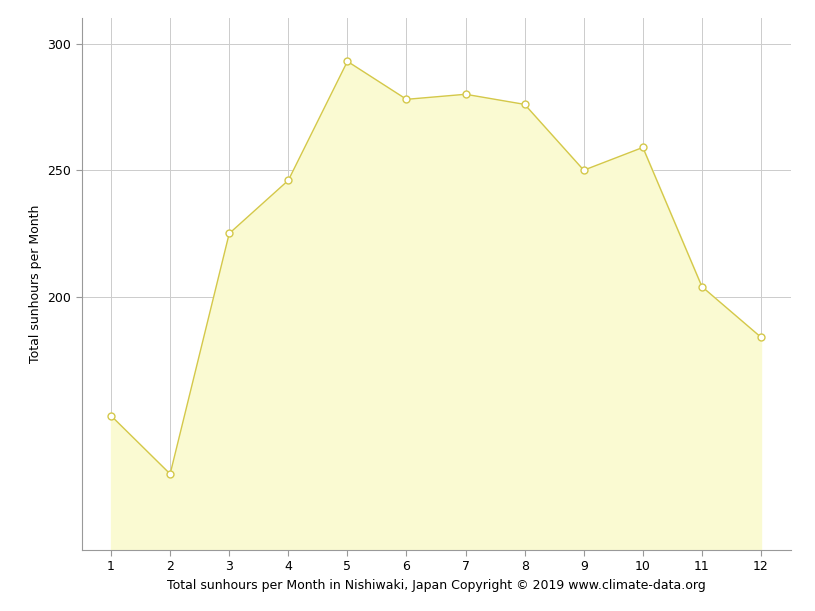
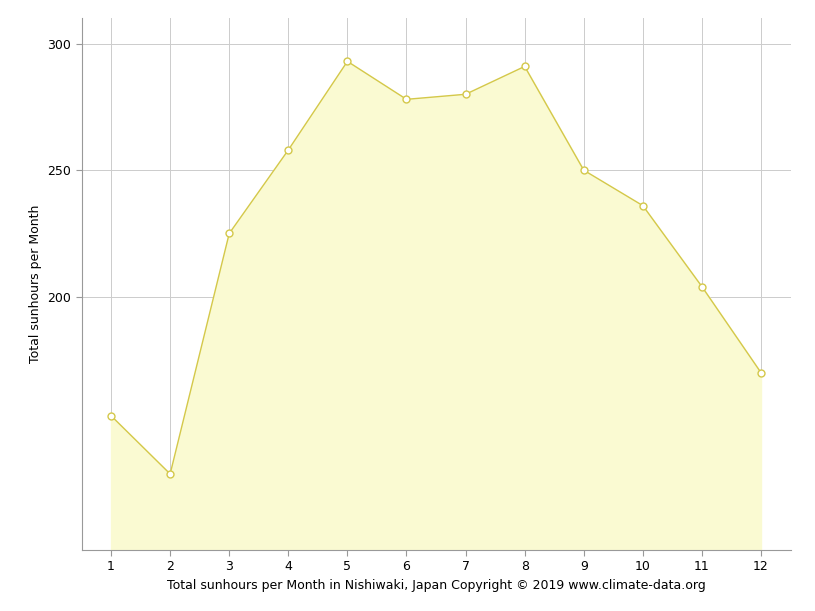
4: 246 -> 258
8: 276 -> 291
10: 259 -> 236
12: 184 -> 170
